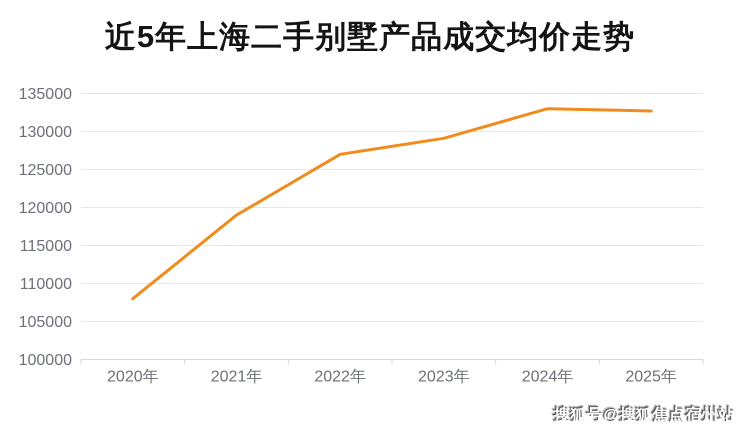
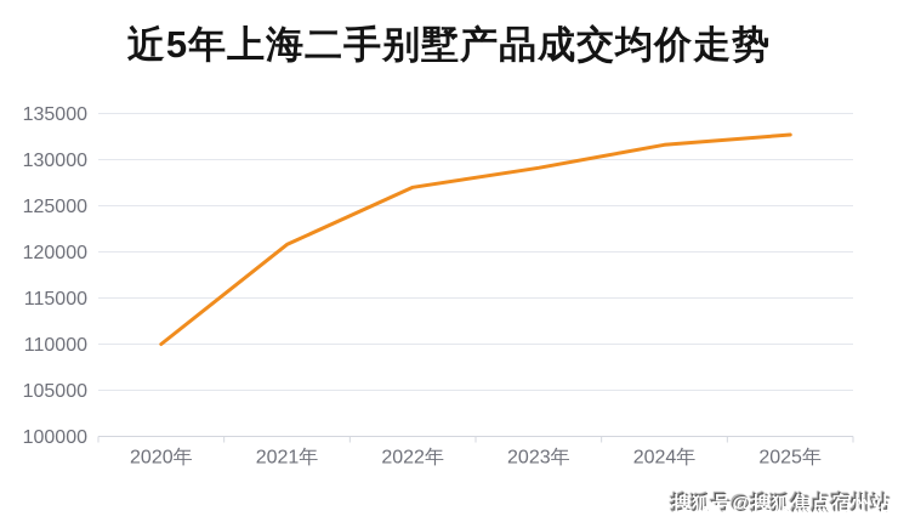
2020年: 108000 -> 110000
2021年: 119000 -> 121000
2024年: 133000 -> 132000
